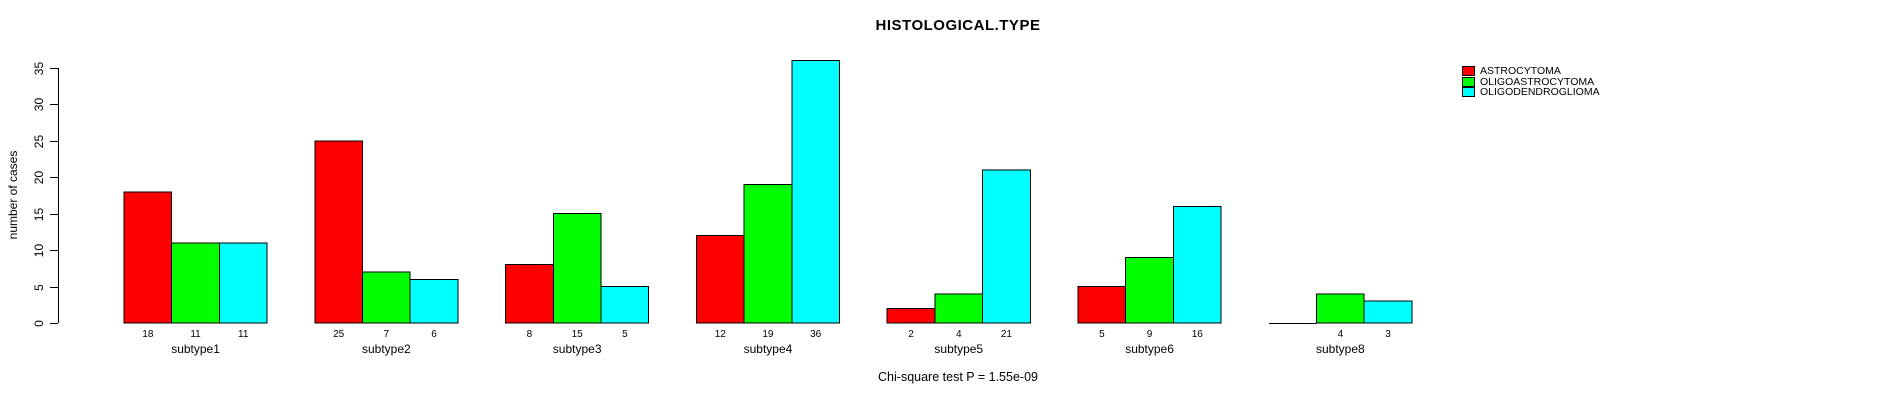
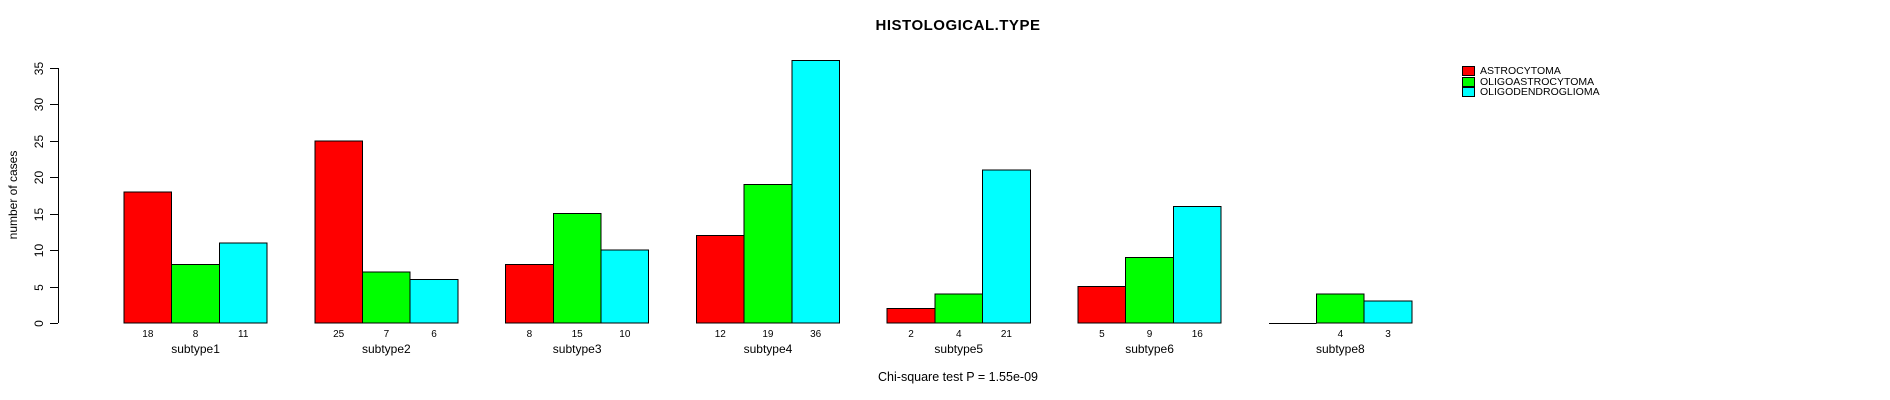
OLIGOASTROCYTOMA/subtype1: 11 -> 8
OLIGODENDROGLIOMA/subtype3: 5 -> 10
